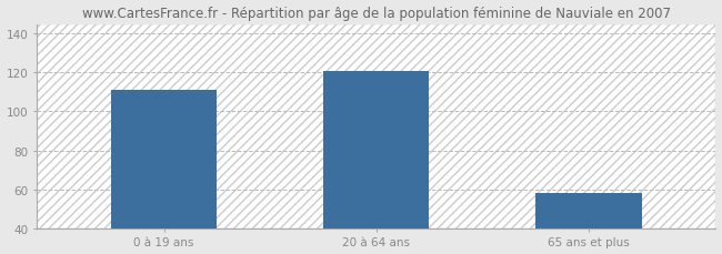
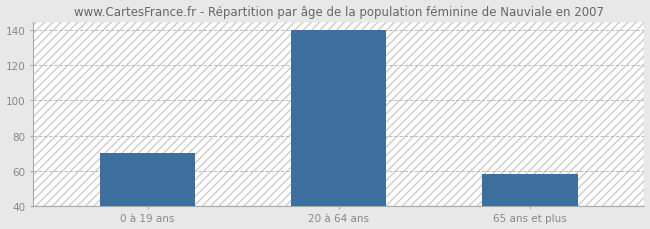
0 à 19 ans: 111 -> 70
20 à 64 ans: 121 -> 140
